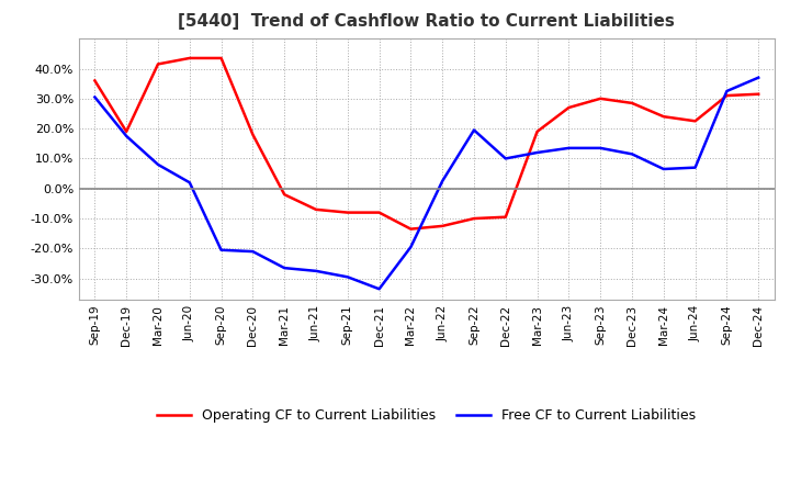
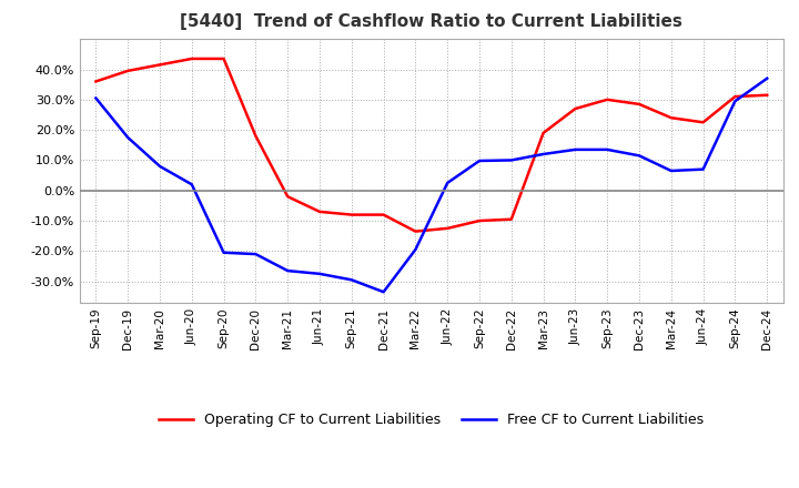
Operating CF to Current Liabilities/Dec-19: 19.0% -> 39.5%
Free CF to Current Liabilities/Sep-22: 19.5% -> 9.8%
Free CF to Current Liabilities/Sep-24: 32.5% -> 29.5%
